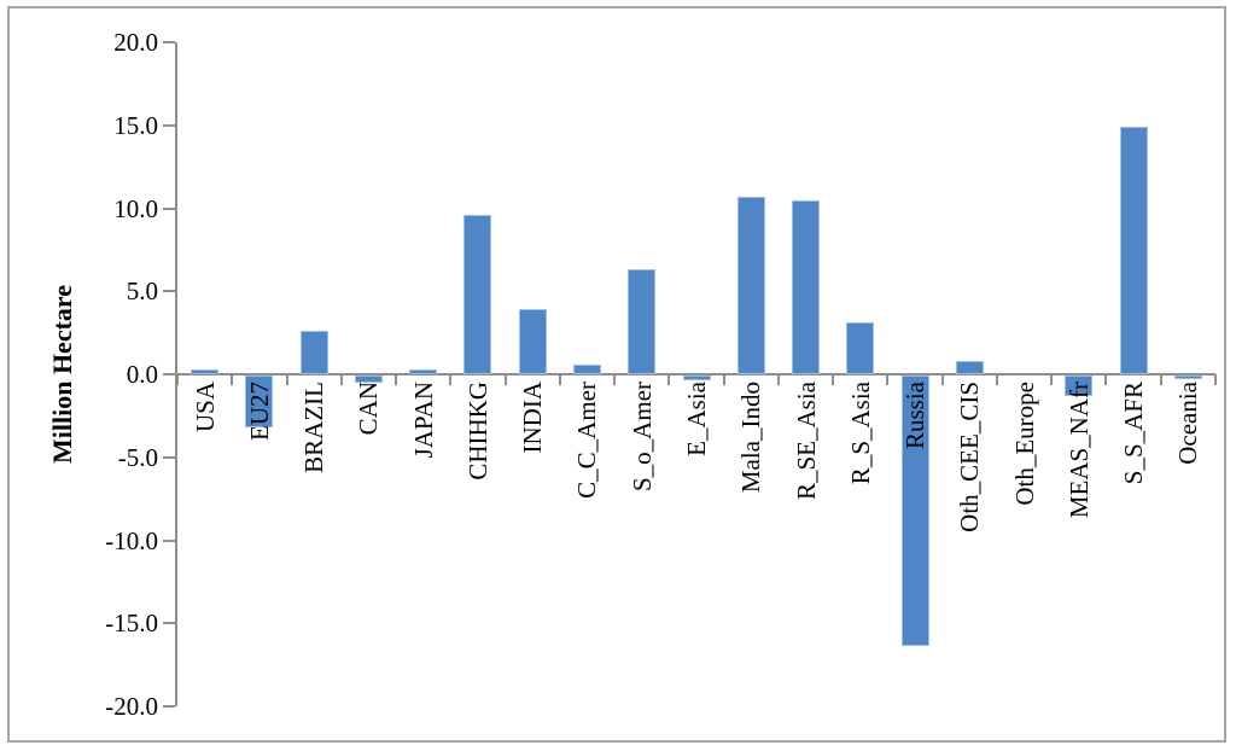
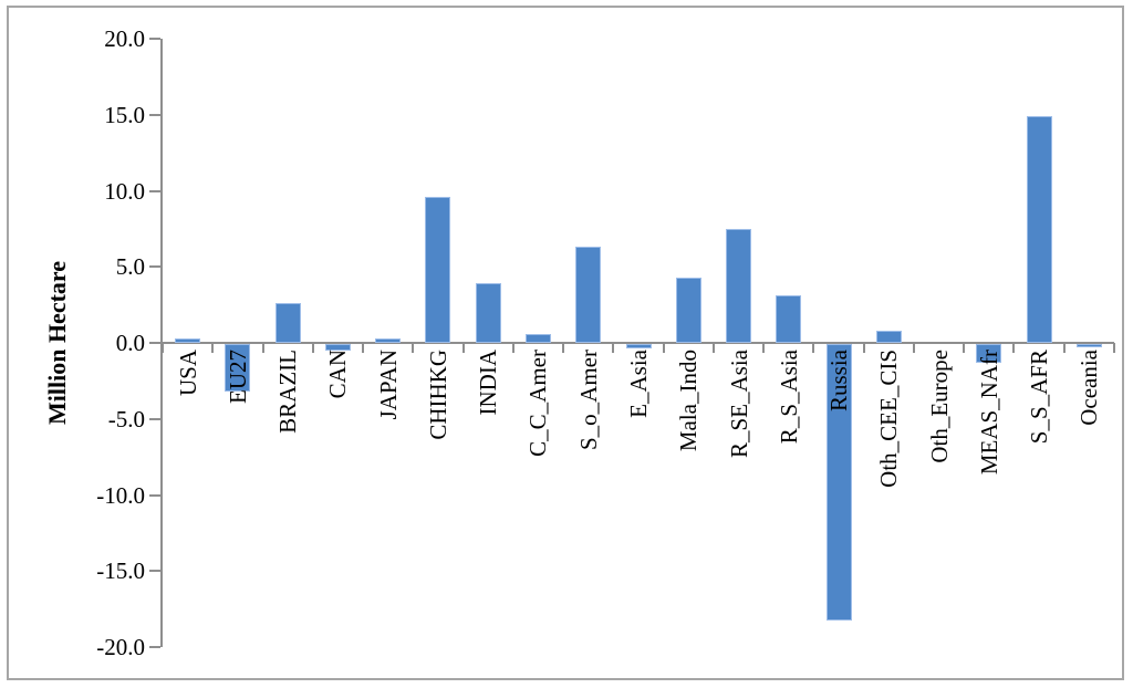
Mala_Indo: 10.7 -> 4.3
R_SE_Asia: 10.5 -> 7.5
Russia: -16.3 -> -18.2
